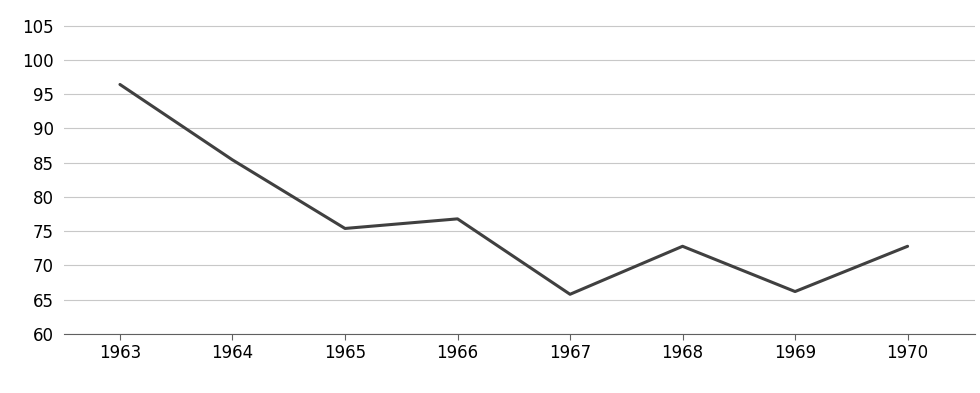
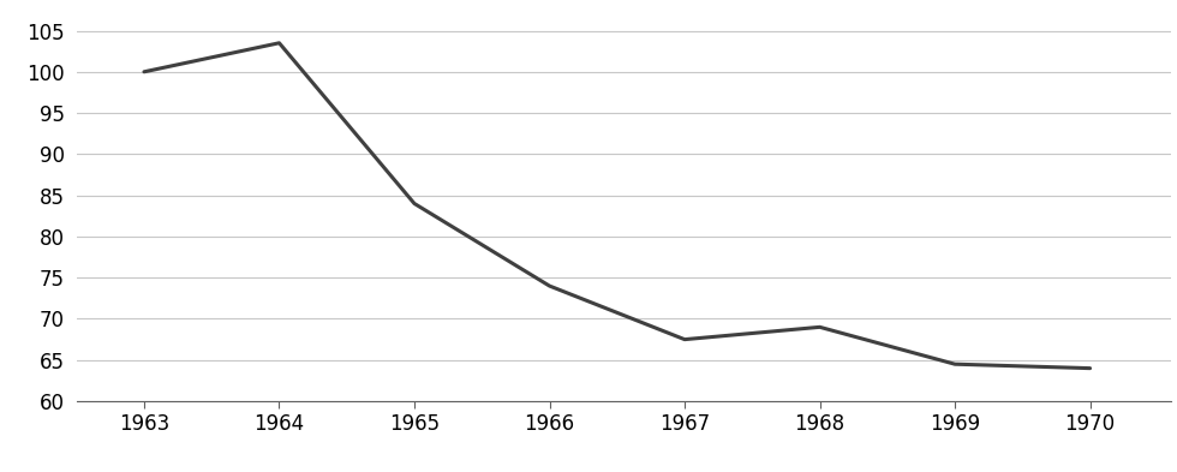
1963: 96.4 -> 100.0
1964: 85.4 -> 103.5
1965: 75.4 -> 84.0
1966: 76.8 -> 74.0
1967: 65.8 -> 67.5
1968: 72.8 -> 69.0
1969: 66.2 -> 64.5
1970: 72.8 -> 64.0
